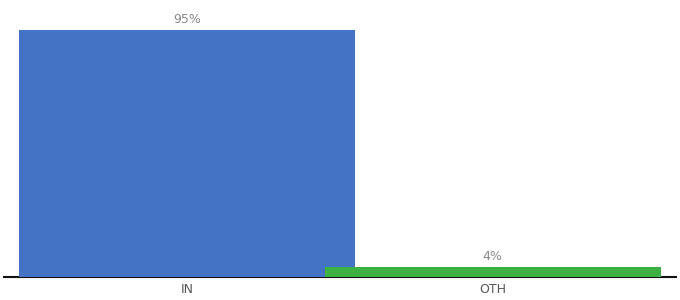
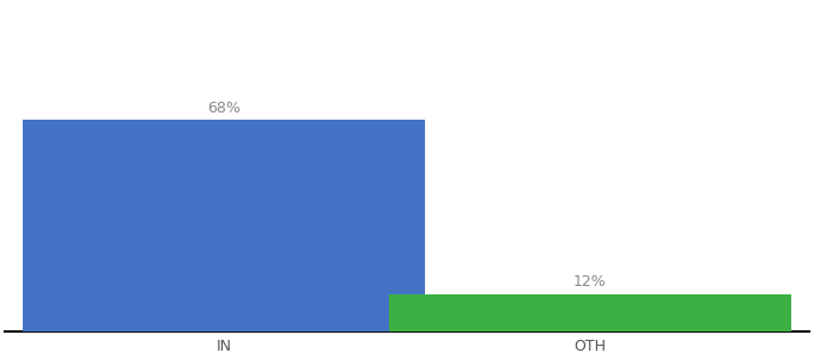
IN: 95% -> 68%
OTH: 4% -> 12%
